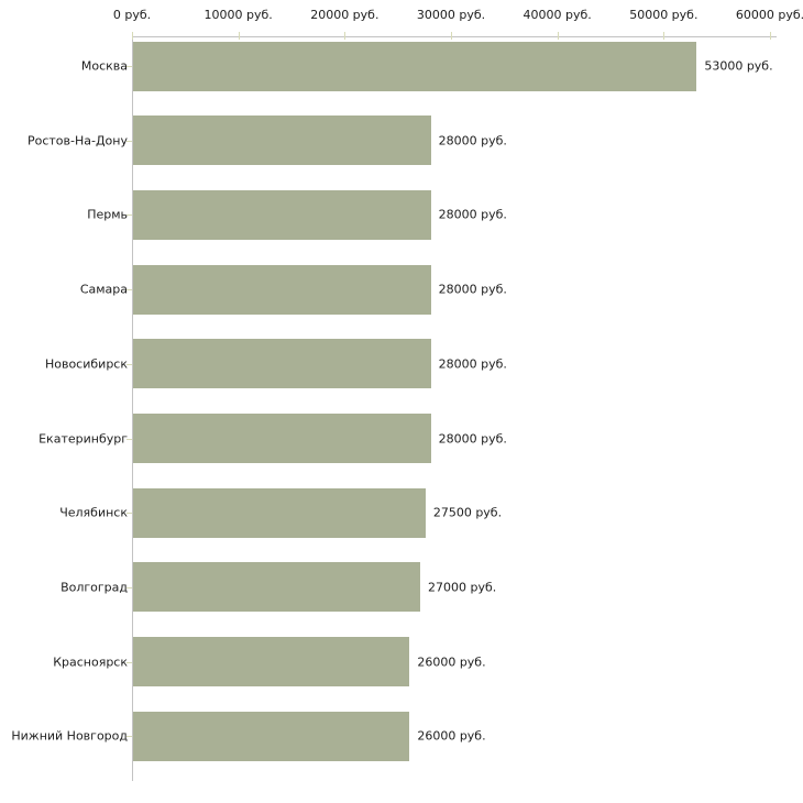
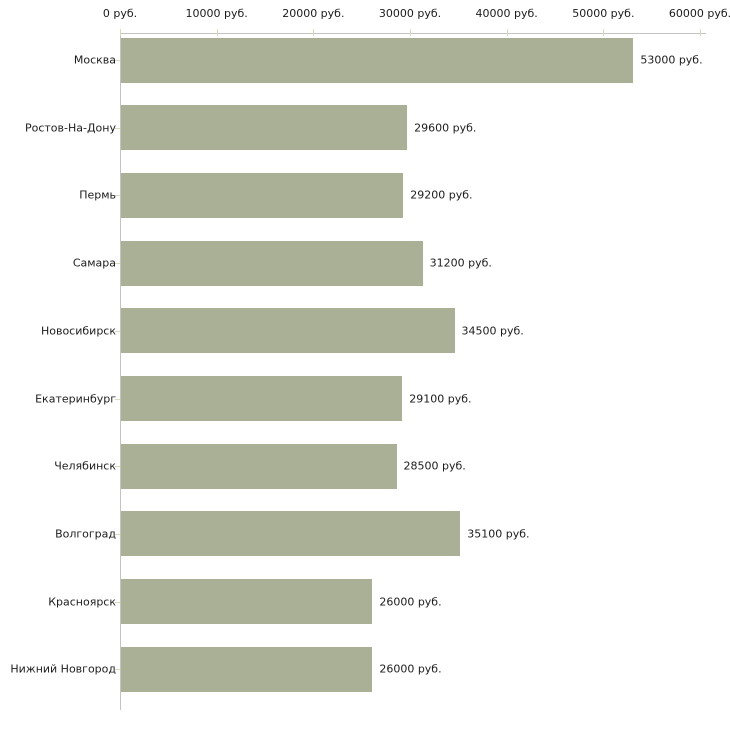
Ростов-На-Дону: 28000 -> 29600
Пермь: 28000 -> 29200
Самара: 28000 -> 31200
Новосибирск: 28000 -> 34500
Екатеринбург: 28000 -> 29100
Челябинск: 27500 -> 28500
Волгоград: 27000 -> 35100
